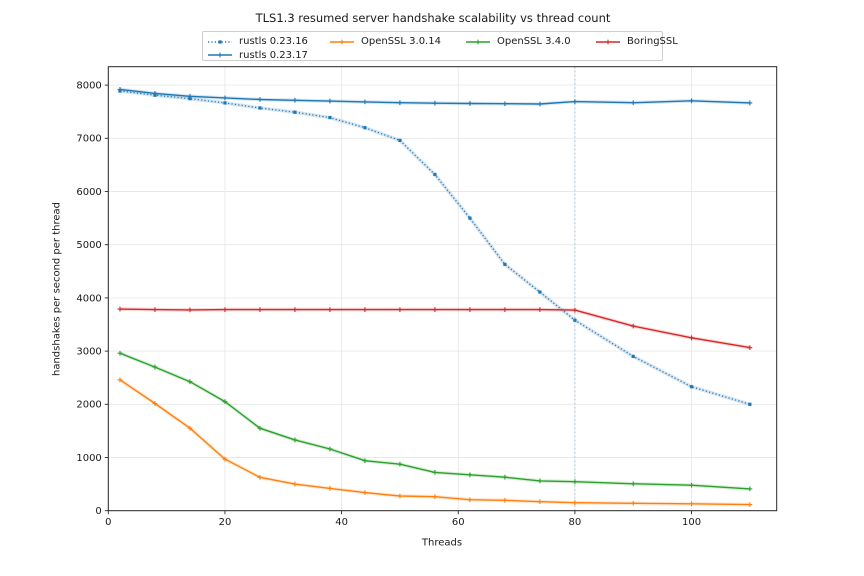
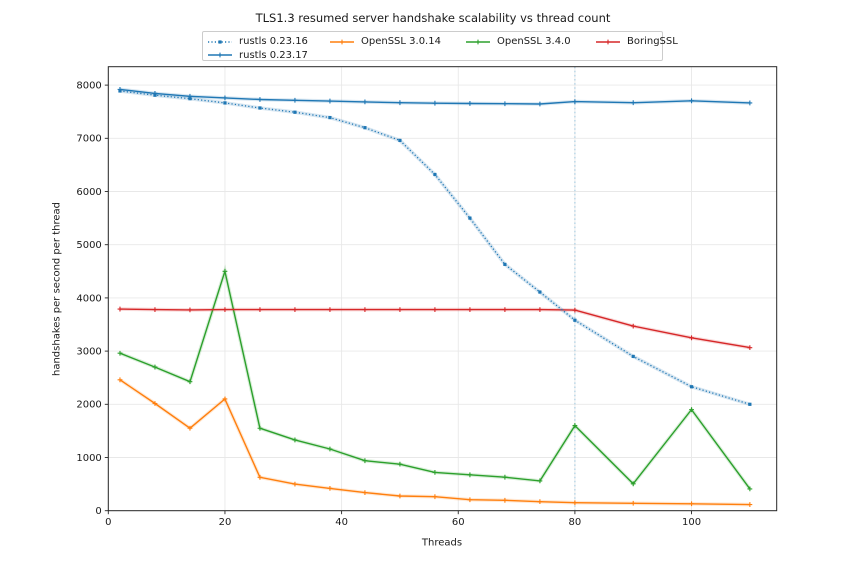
OpenSSL 3.0.14/20: 1000 -> 2100
OpenSSL 3.4.0/20: 2000 -> 4500
OpenSSL 3.4.0/80: 500 -> 1600
OpenSSL 3.4.0/100: 500 -> 1900
